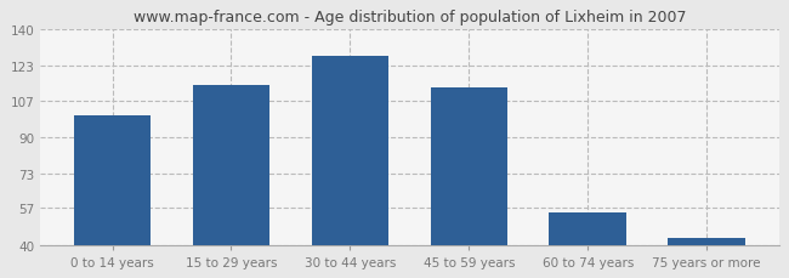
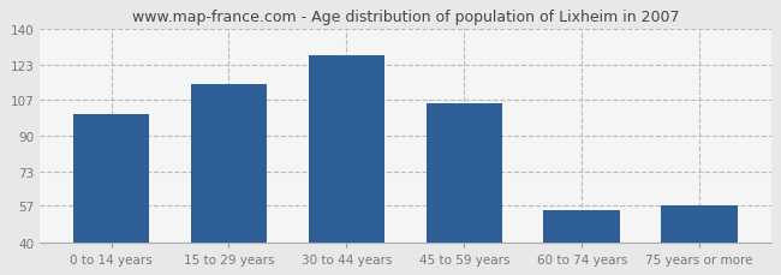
45 to 59 years: 113 -> 105
75 years or more: 43 -> 57
